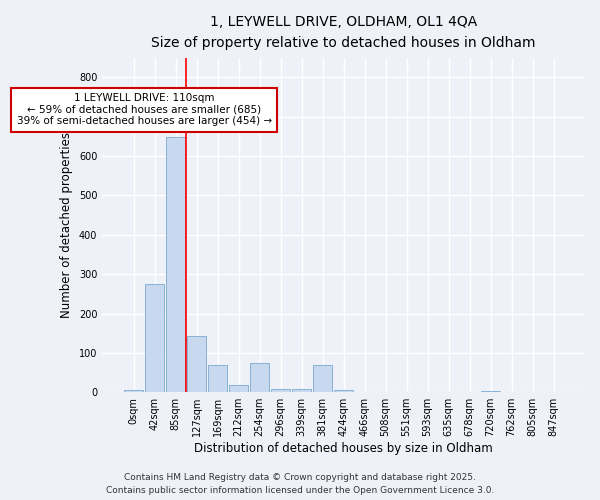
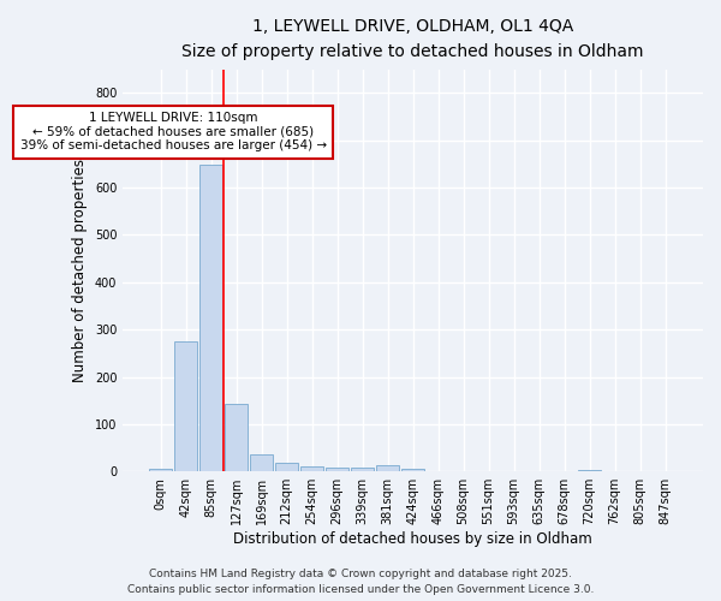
169sqm: 70 -> 37
254sqm: 75 -> 10
381sqm: 70 -> 12
